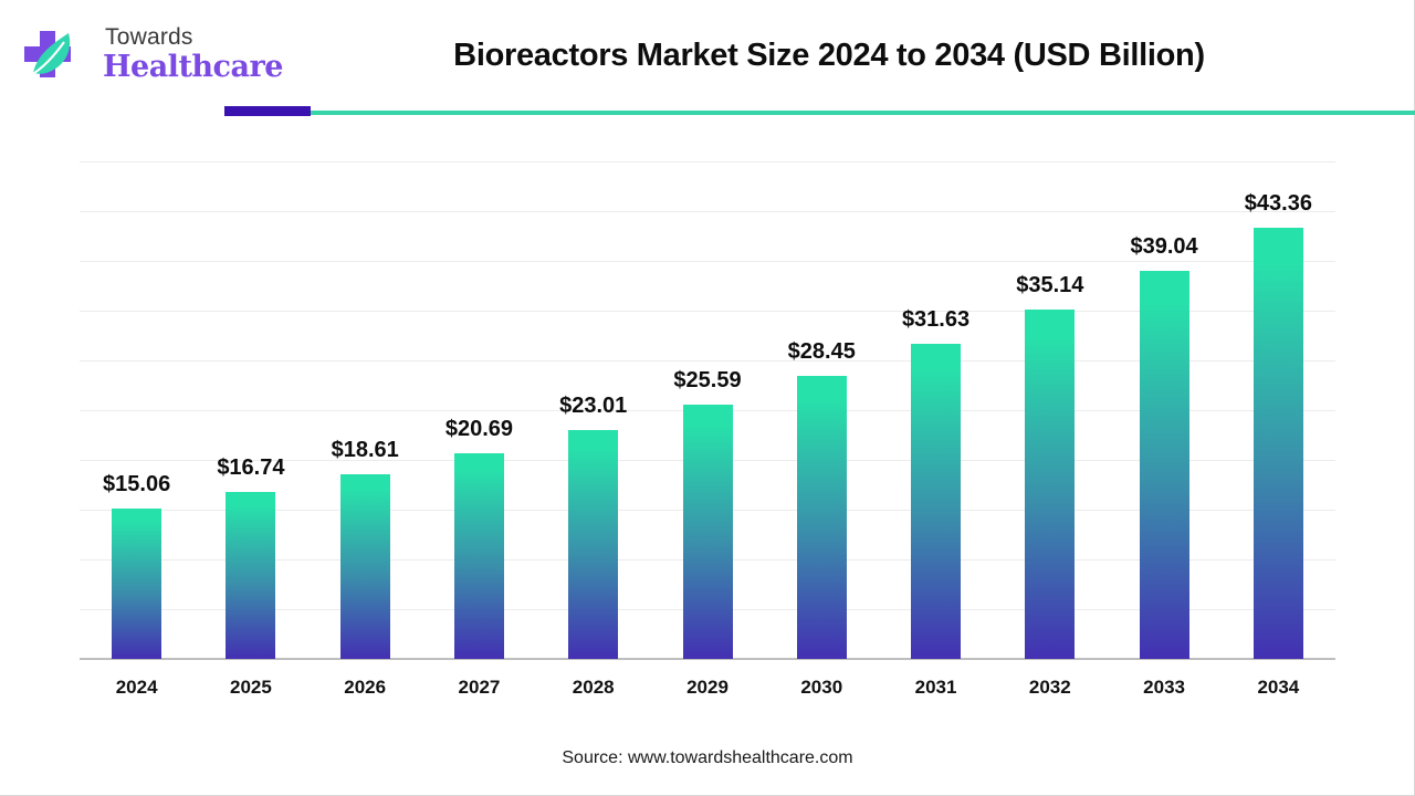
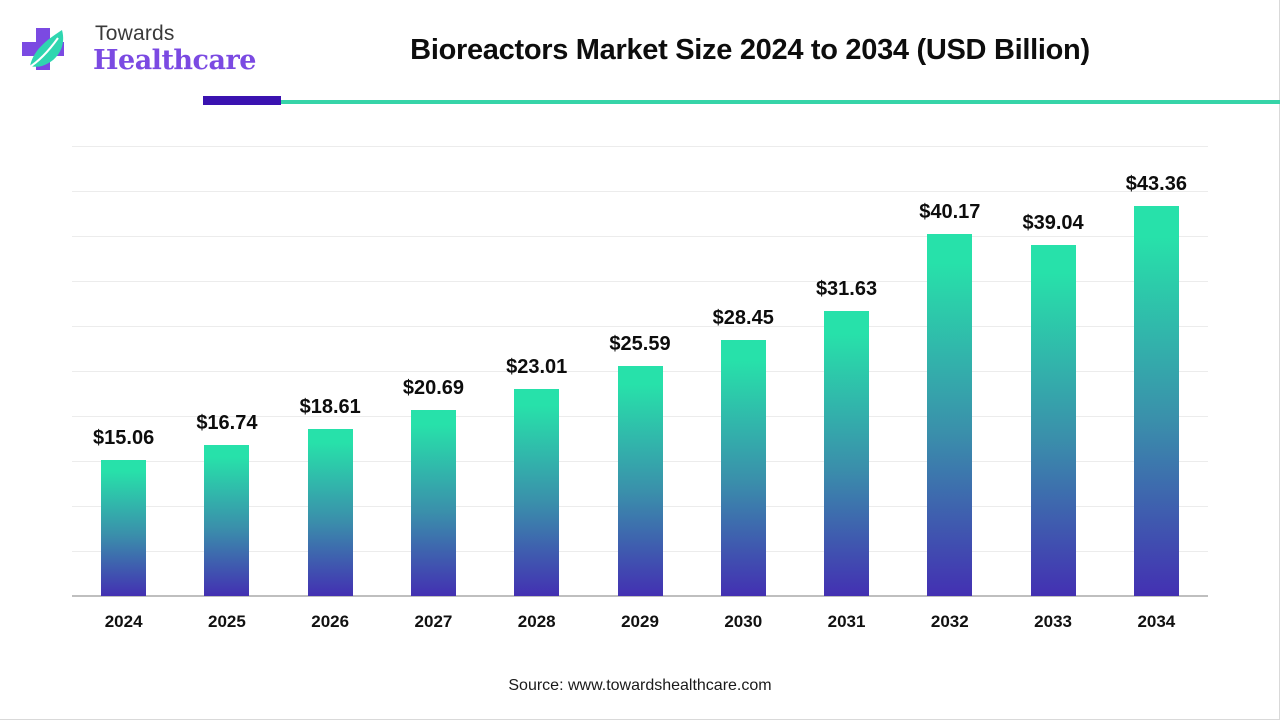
2032: $35.14 -> $40.17
